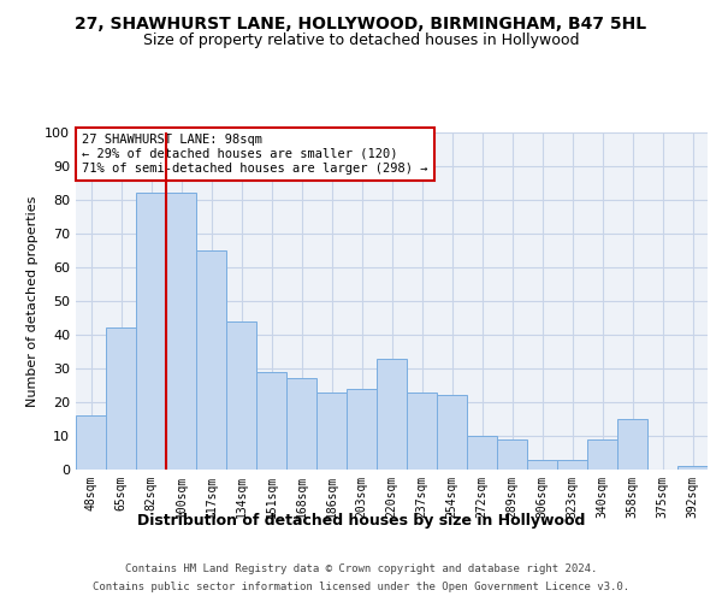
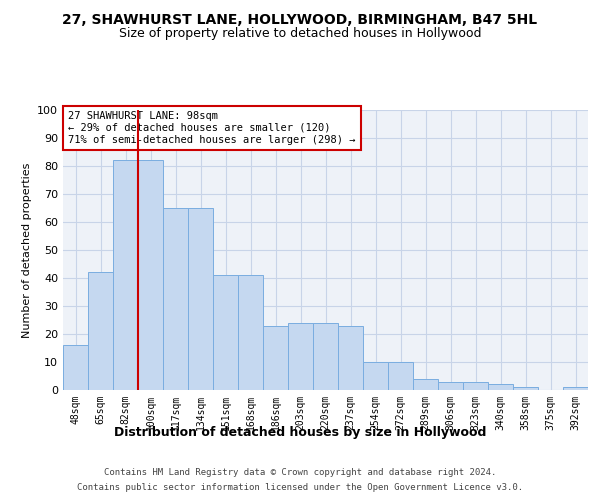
134sqm: 44 -> 65
151sqm: 29 -> 41
168sqm: 27 -> 41
220sqm: 33 -> 24
254sqm: 22 -> 10
289sqm: 9 -> 4
340sqm: 9 -> 2
358sqm: 15 -> 1
